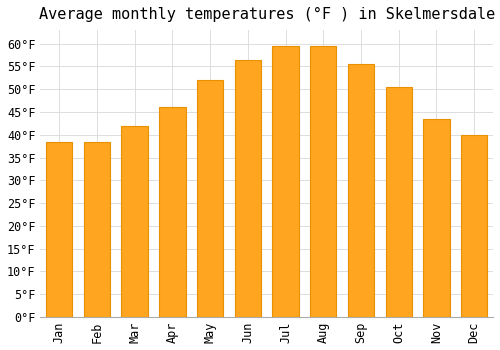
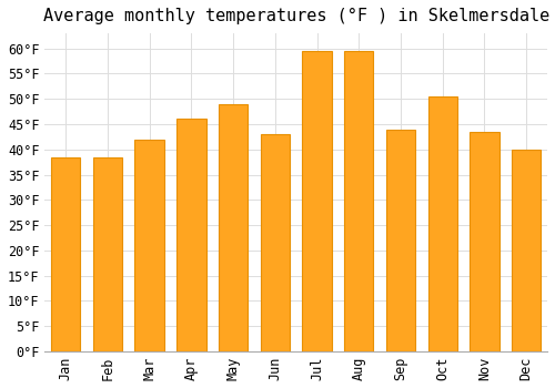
May: 52.0°F -> 49.0°F
Jun: 56.5°F -> 43.0°F
Sep: 55.5°F -> 44.0°F
